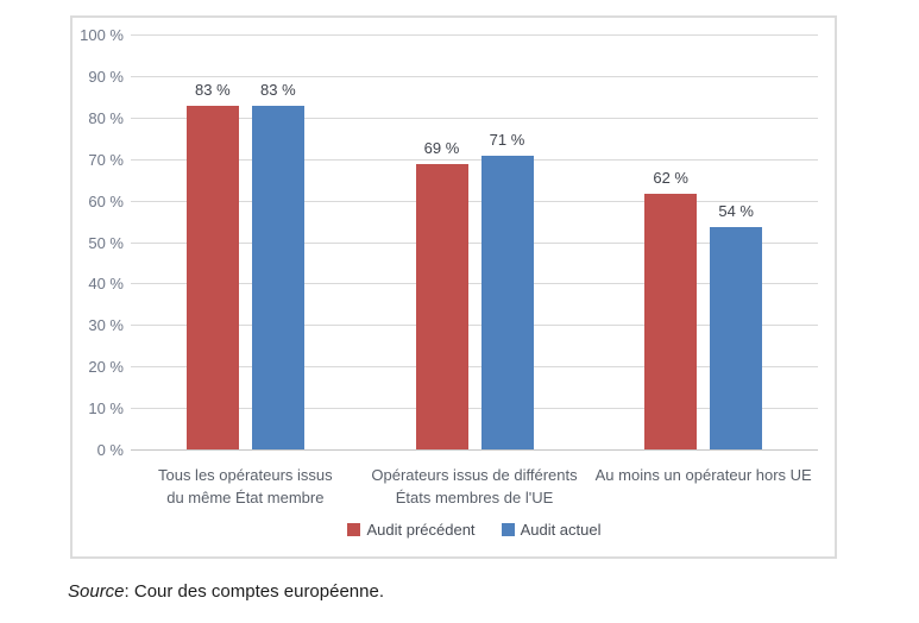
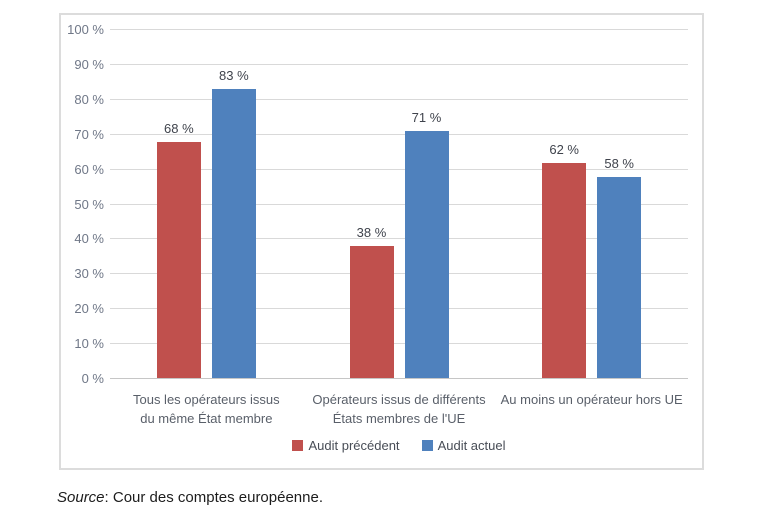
Audit précédent/Tous les opérateurs issus du même État membre: 83 -> 68
Audit précédent/Opérateurs issus de différents États membres de l'UE: 69 -> 38
Audit actuel/Au moins un opérateur hors UE: 54 -> 58
